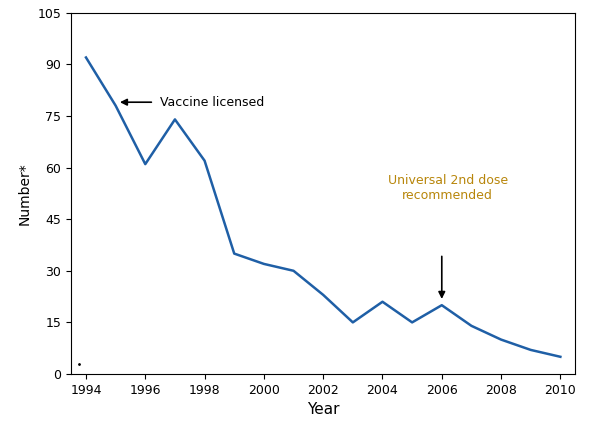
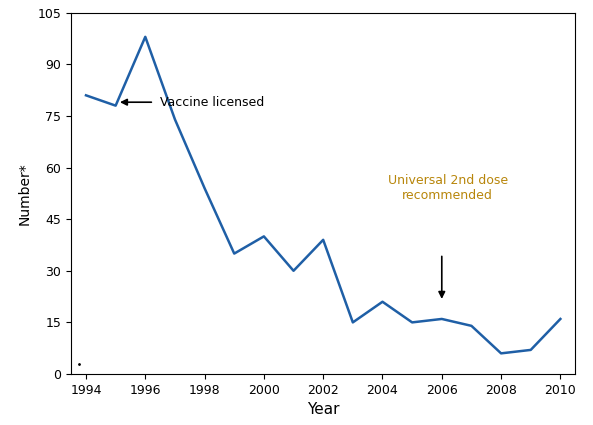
1994: 92 -> 81
1996: 61 -> 98
1998: 62 -> 54
2000: 32 -> 40
2002: 23 -> 39
2006: 20 -> 16
2008: 10 -> 6
2010: 5 -> 16
